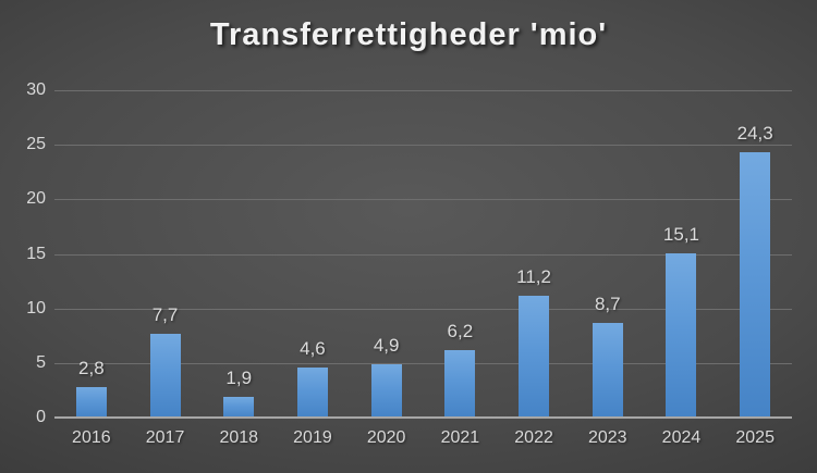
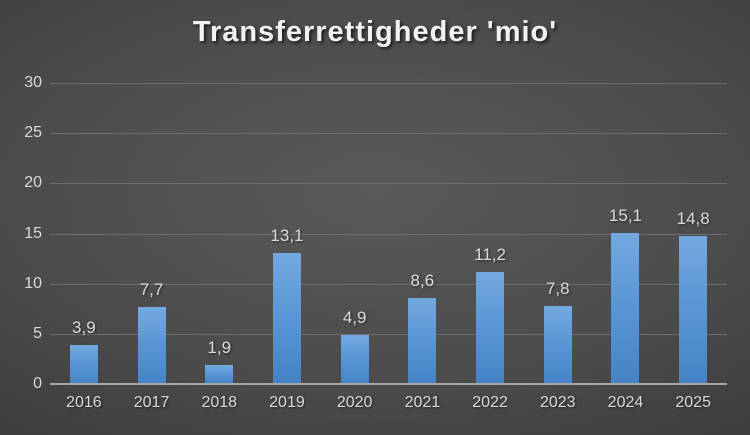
2016: 2,8 -> 3,9
2019: 4,6 -> 13,1
2021: 6,2 -> 8,6
2023: 8,7 -> 7,8
2025: 24,3 -> 14,8
